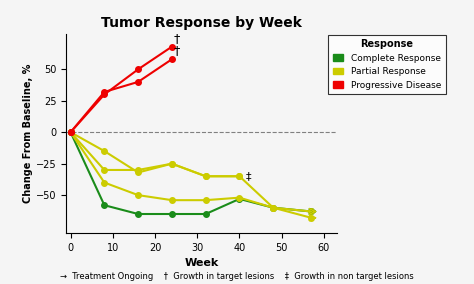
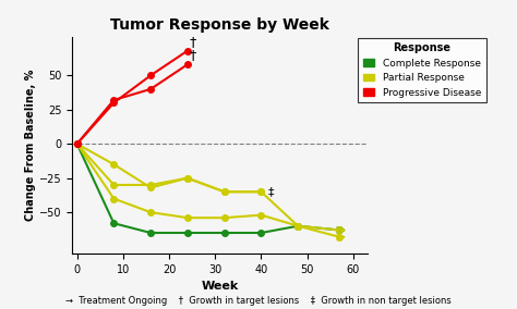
Complete Response/40: -53 -> -65
